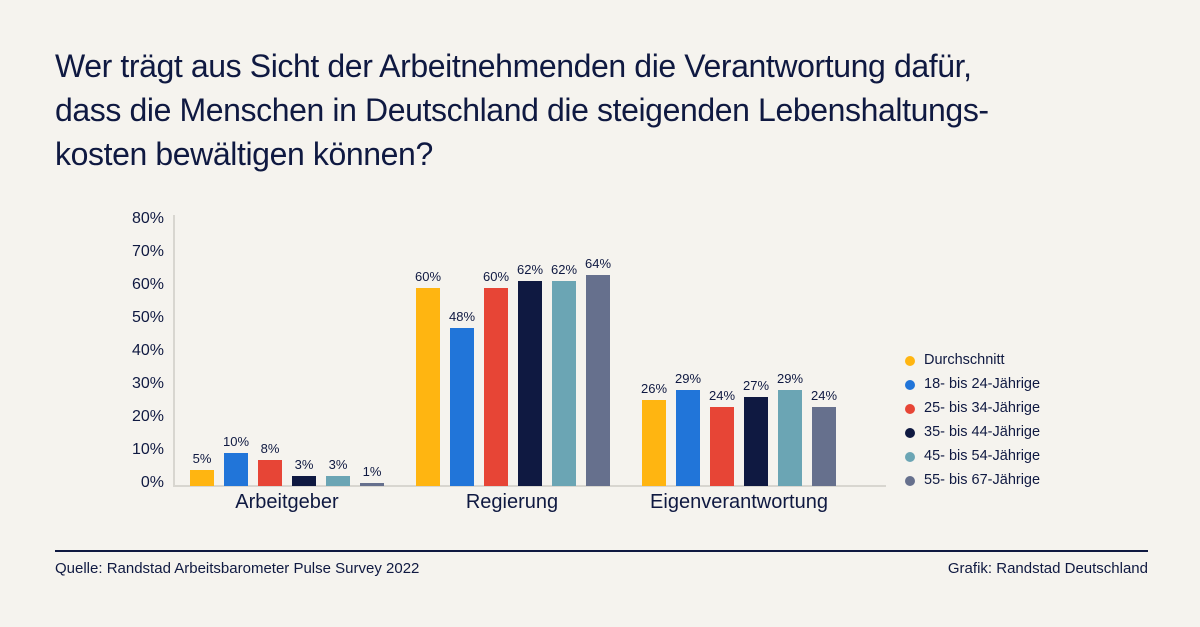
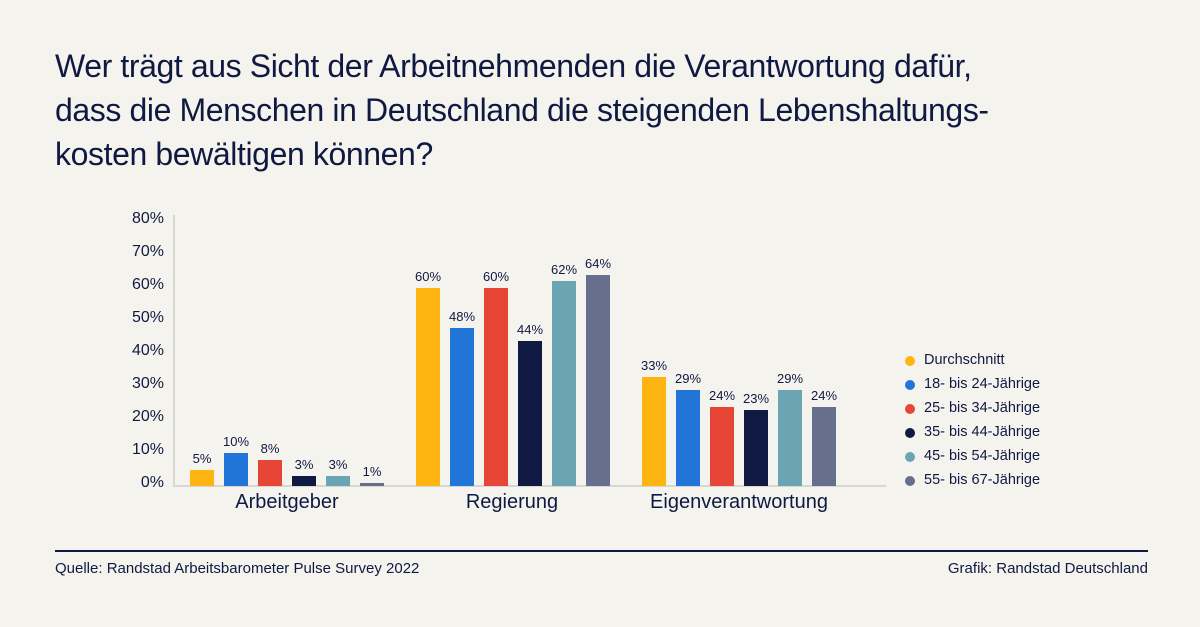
35- bis 44-Jährige/Regierung: 62% -> 44%
Durchschnitt/Eigenverantwortung: 26% -> 33%
35- bis 44-Jährige/Eigenverantwortung: 27% -> 23%
